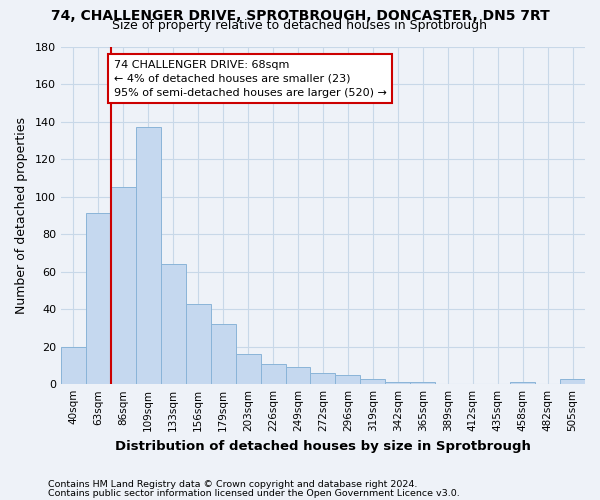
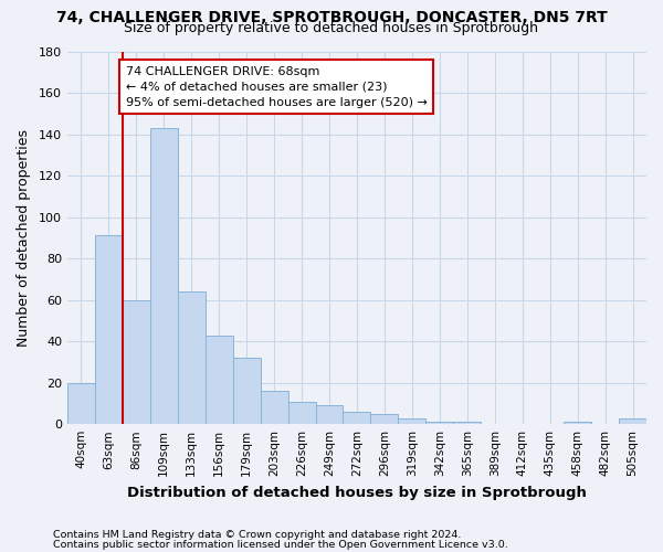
86sqm: 105 -> 60
109sqm: 137 -> 143
